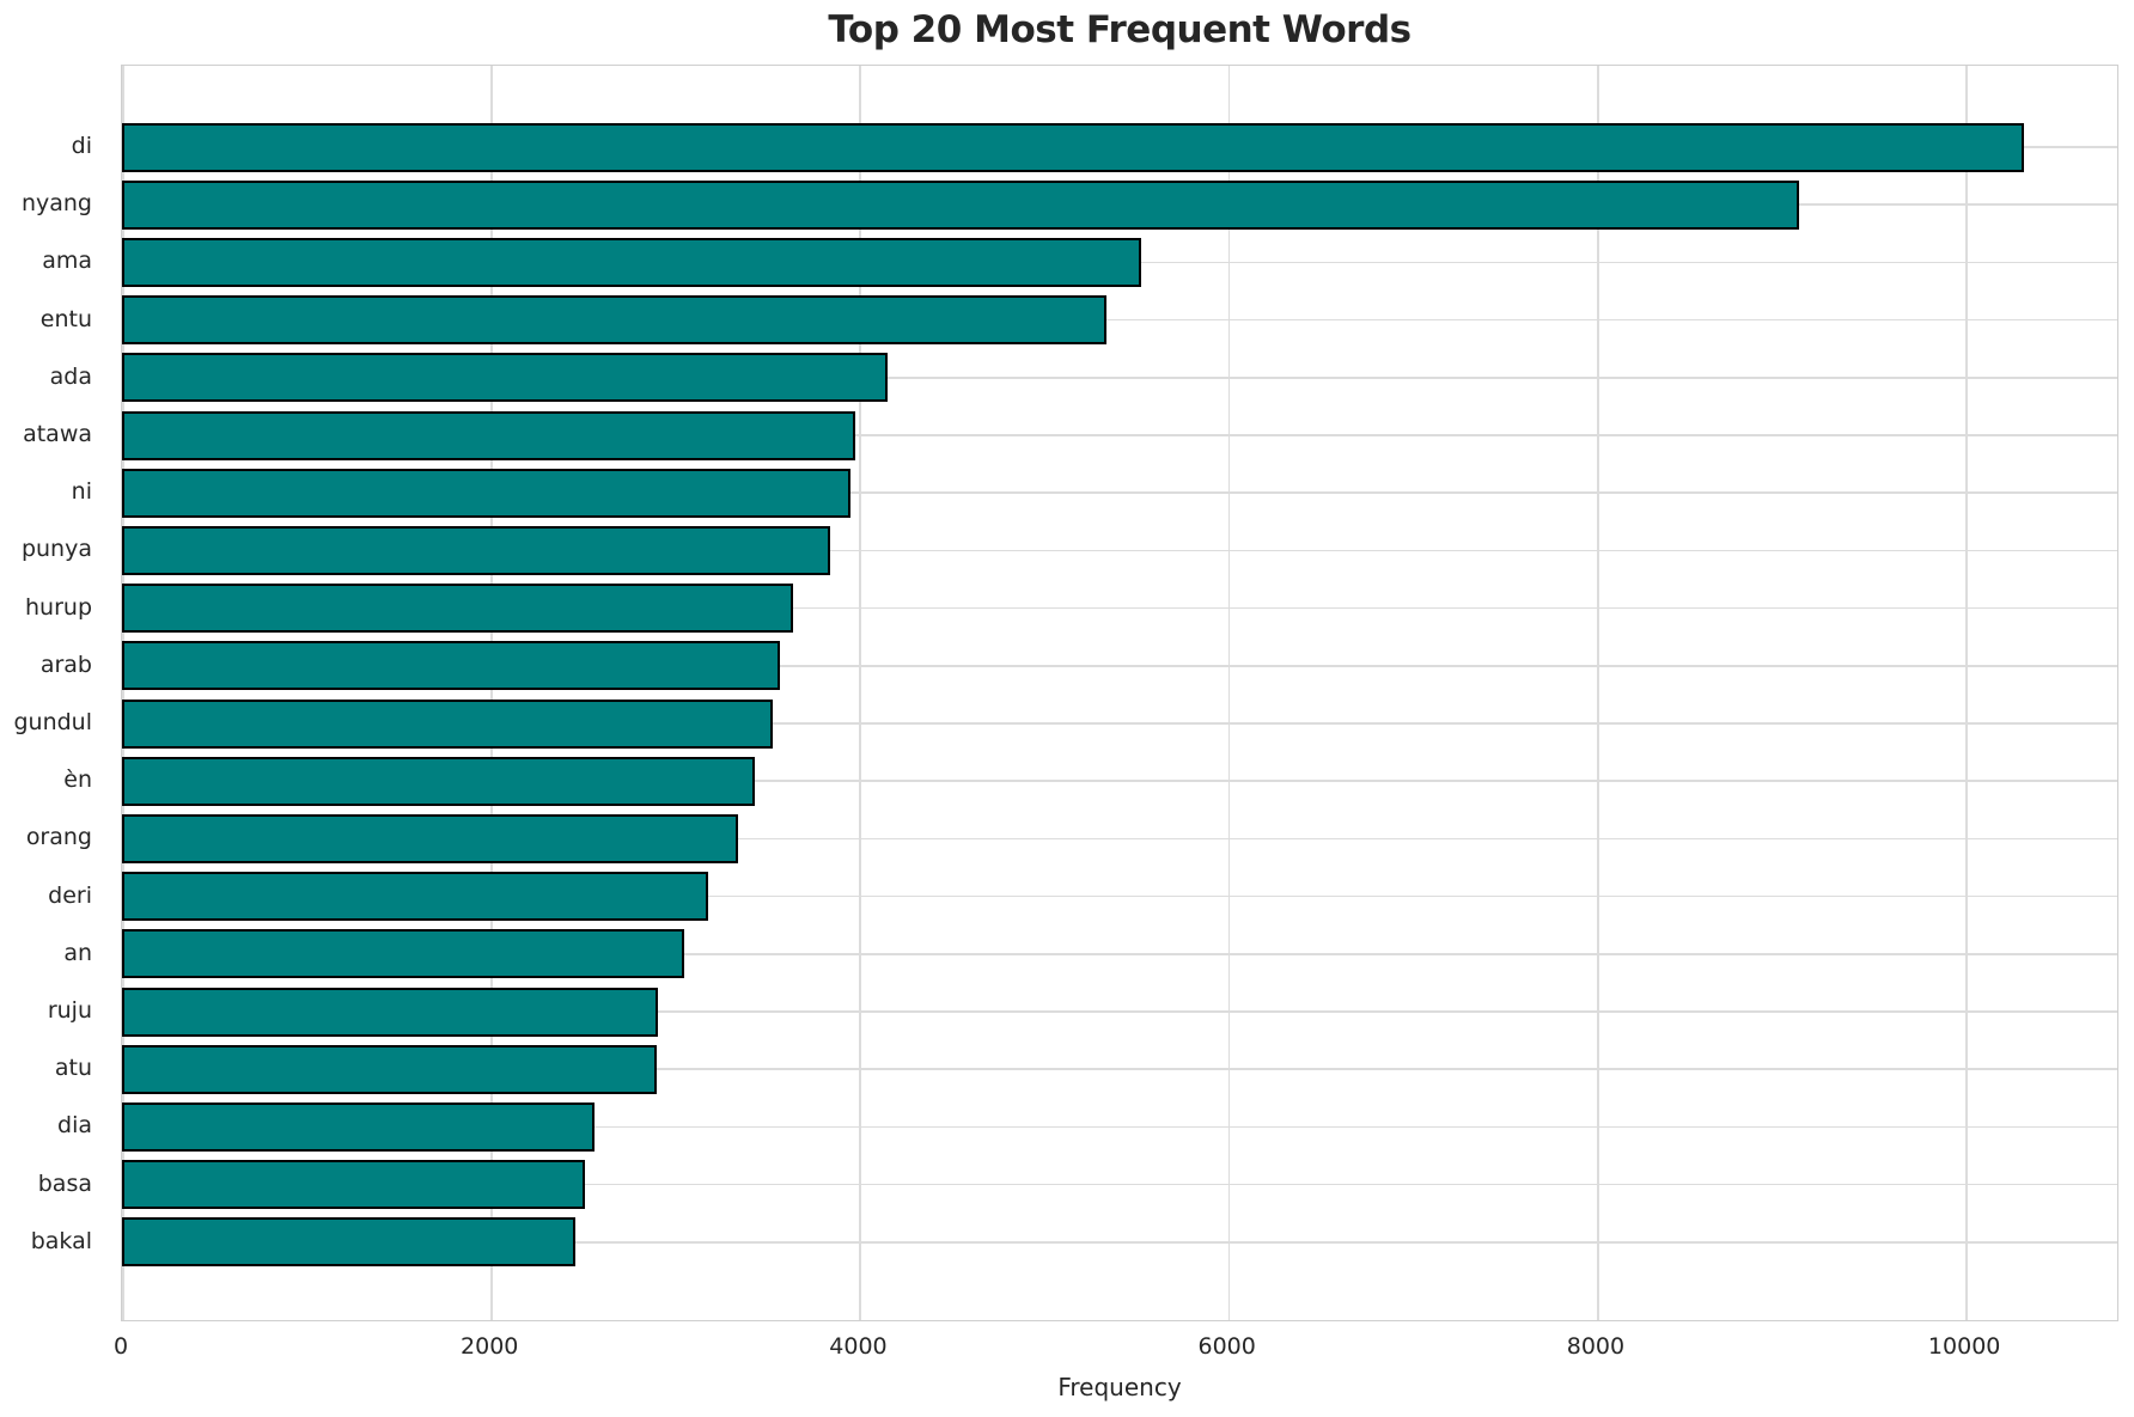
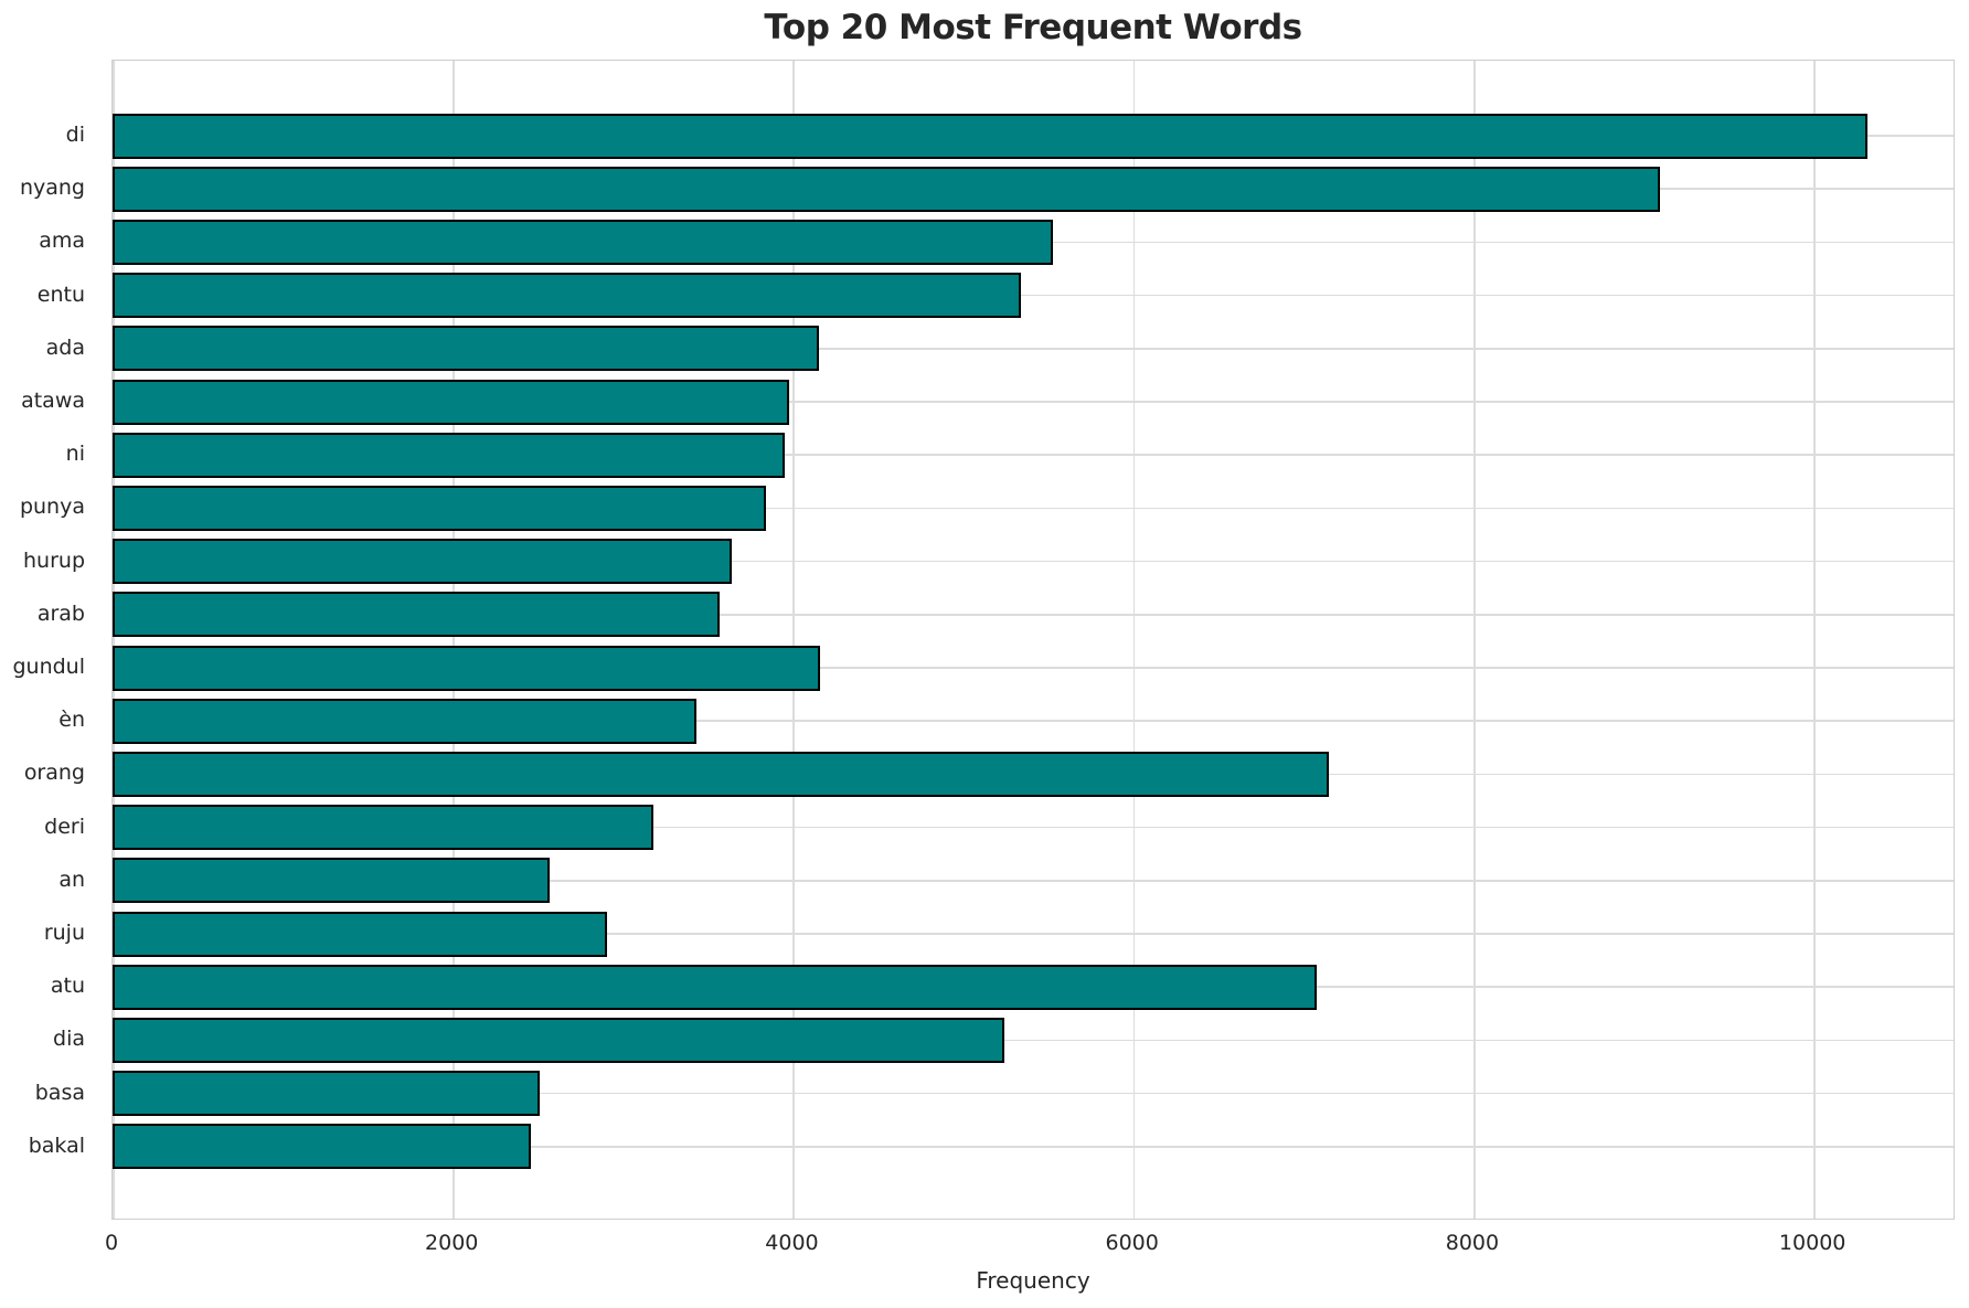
gundul: 3530 -> 4160
orang: 3340 -> 7150
an: 3050 -> 2570
atu: 2900 -> 7080
dia: 2560 -> 5240
